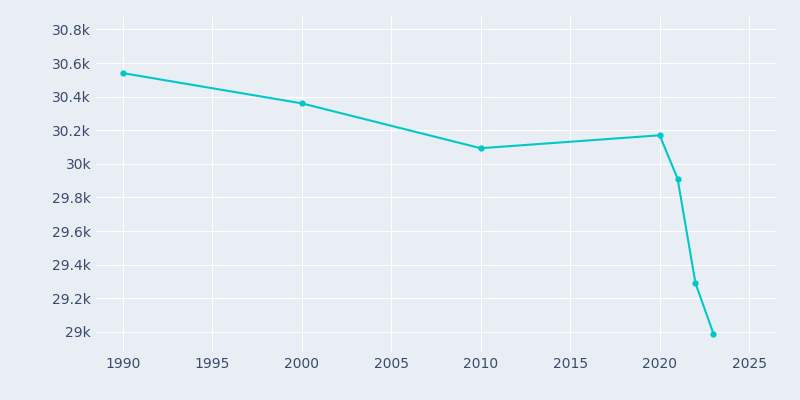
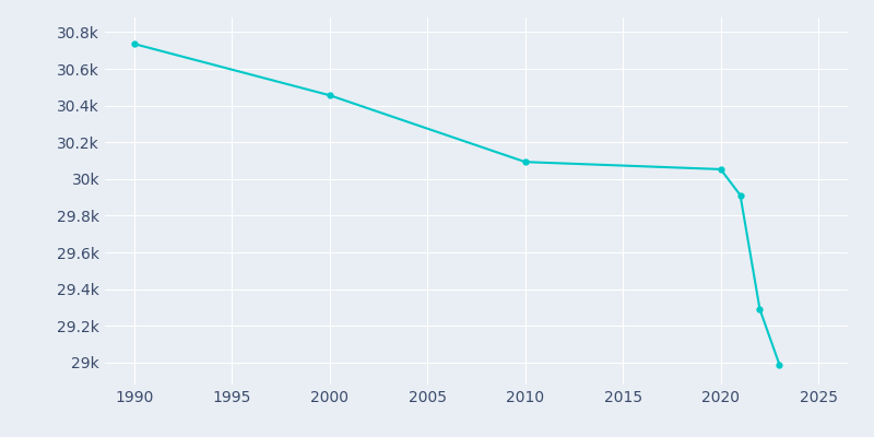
1990: 30.54k -> 30.74k
2000: 30.36k -> 30.46k
2020: 30.17k -> 30.05k
